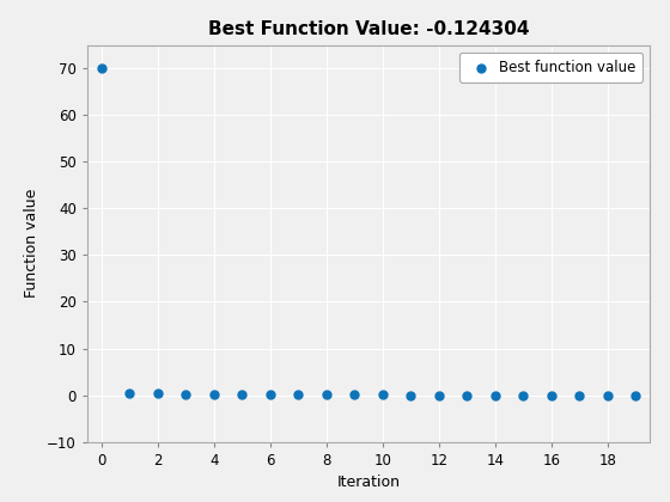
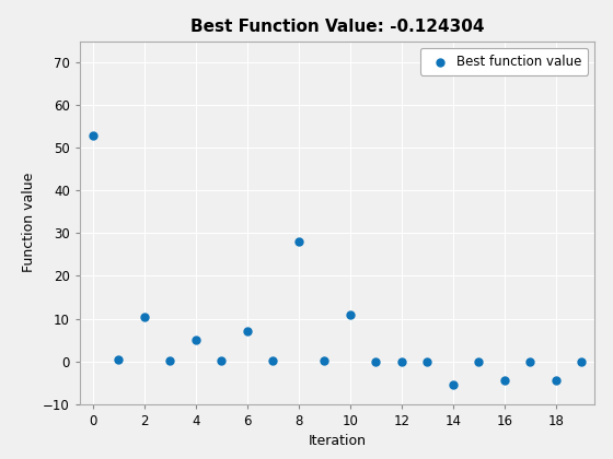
0: 70.0 -> 53.0
2: 0.3 -> 10.5
4: 0.1 -> 5.0
6: 0.1 -> 7.0
8: 0.0 -> 28.0
10: 0.0 -> 11.0
14: -0.1 -> -5.5
16: -0.1 -> -4.5
18: -0.1 -> -4.5
